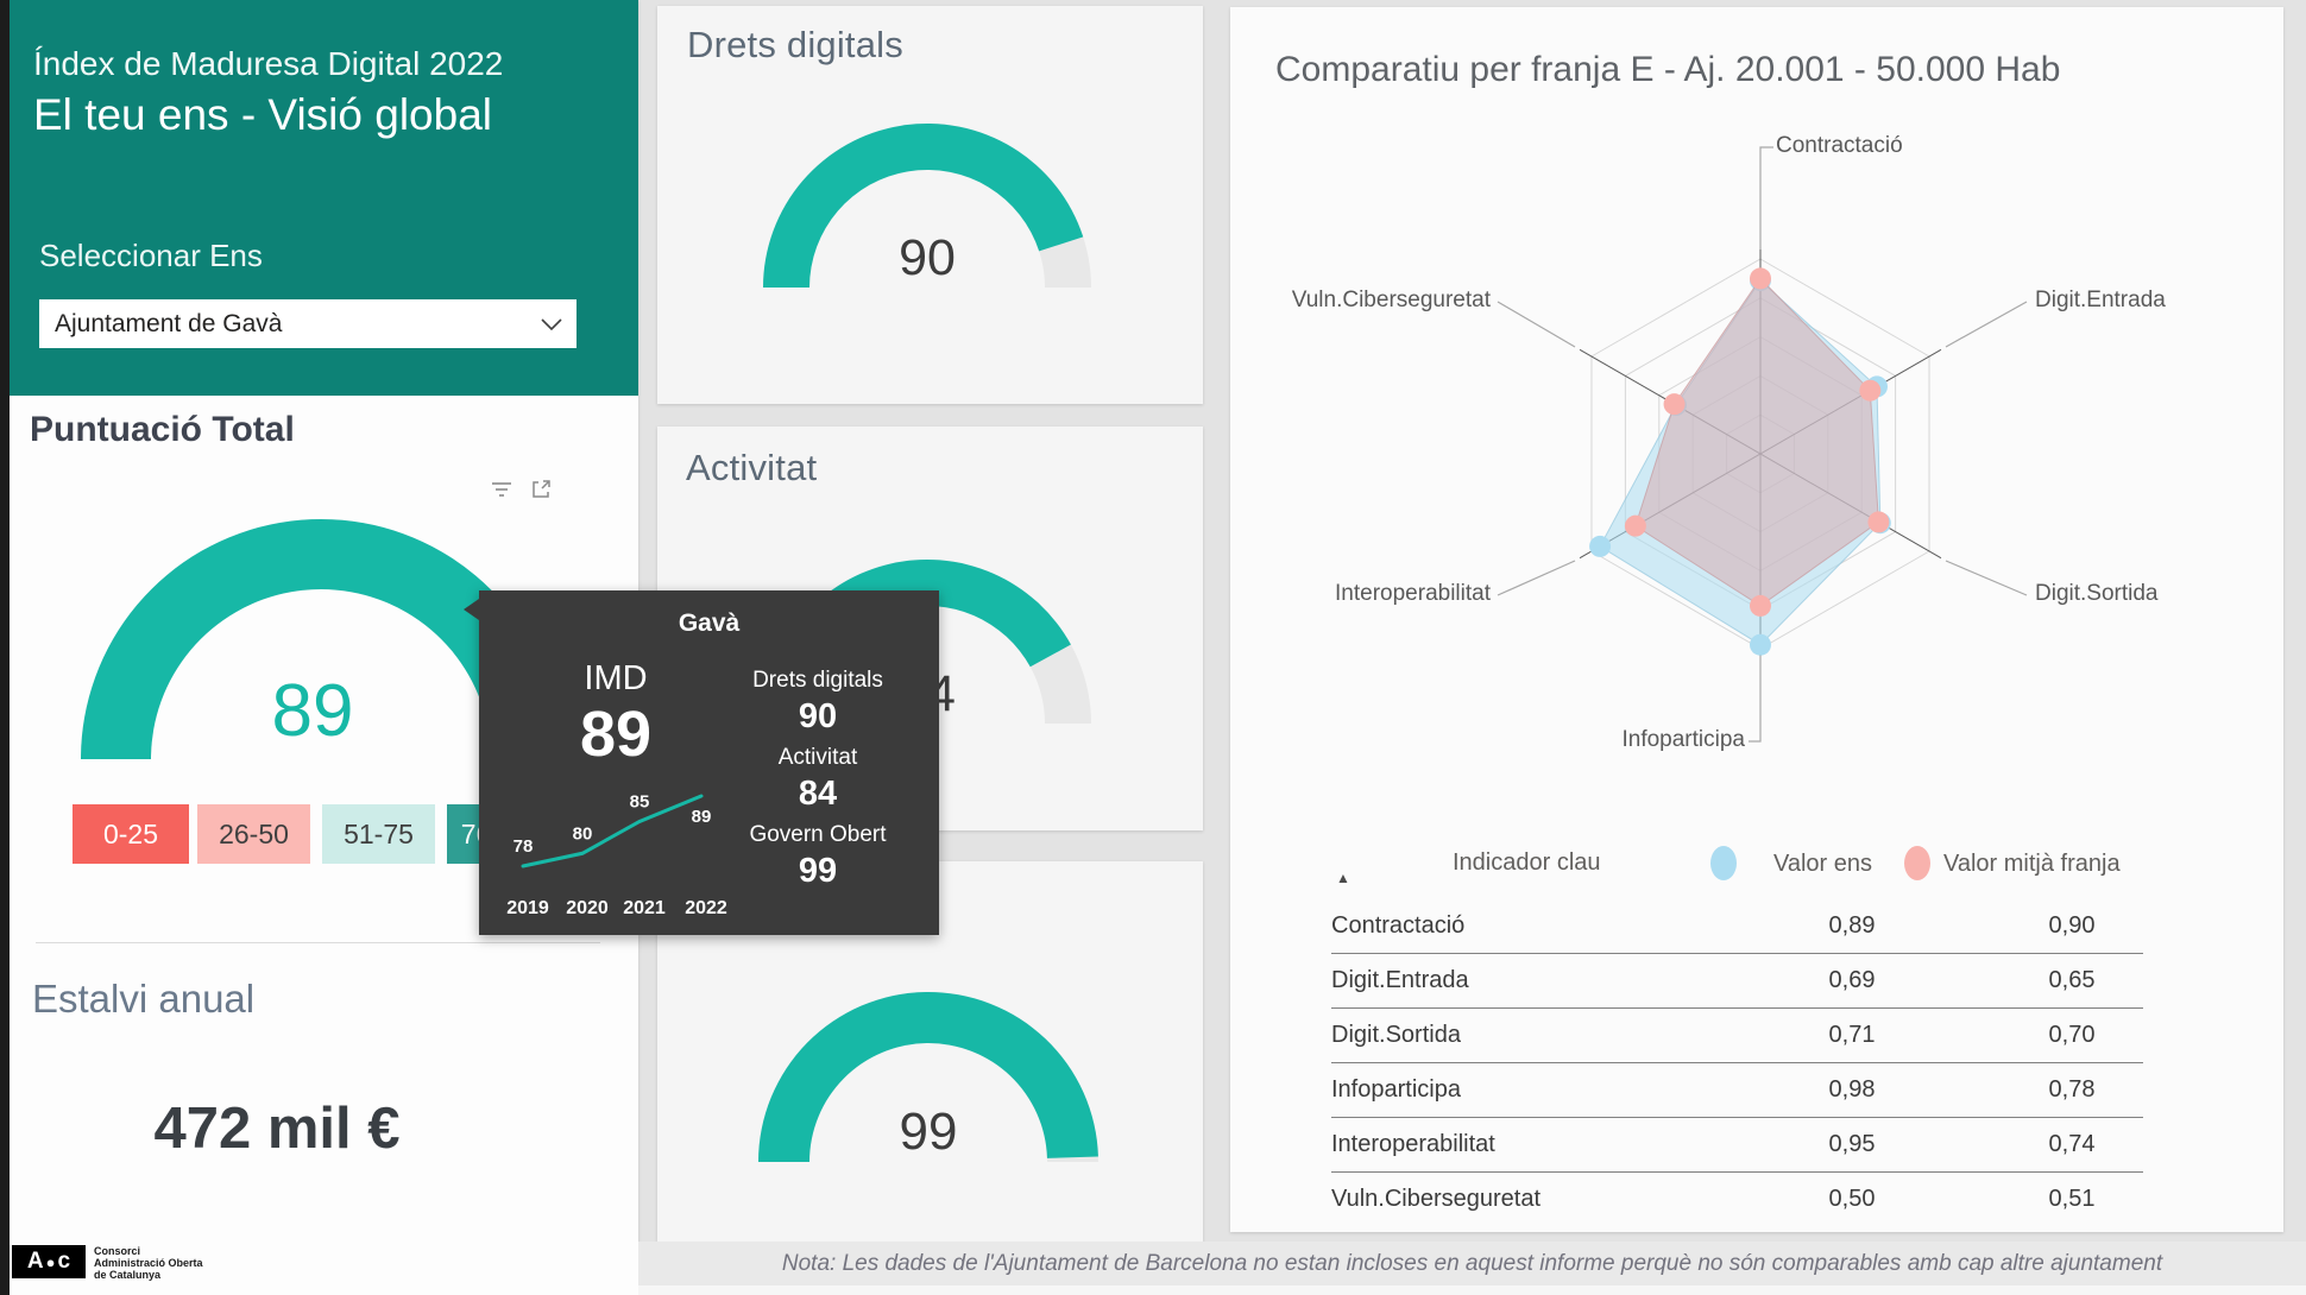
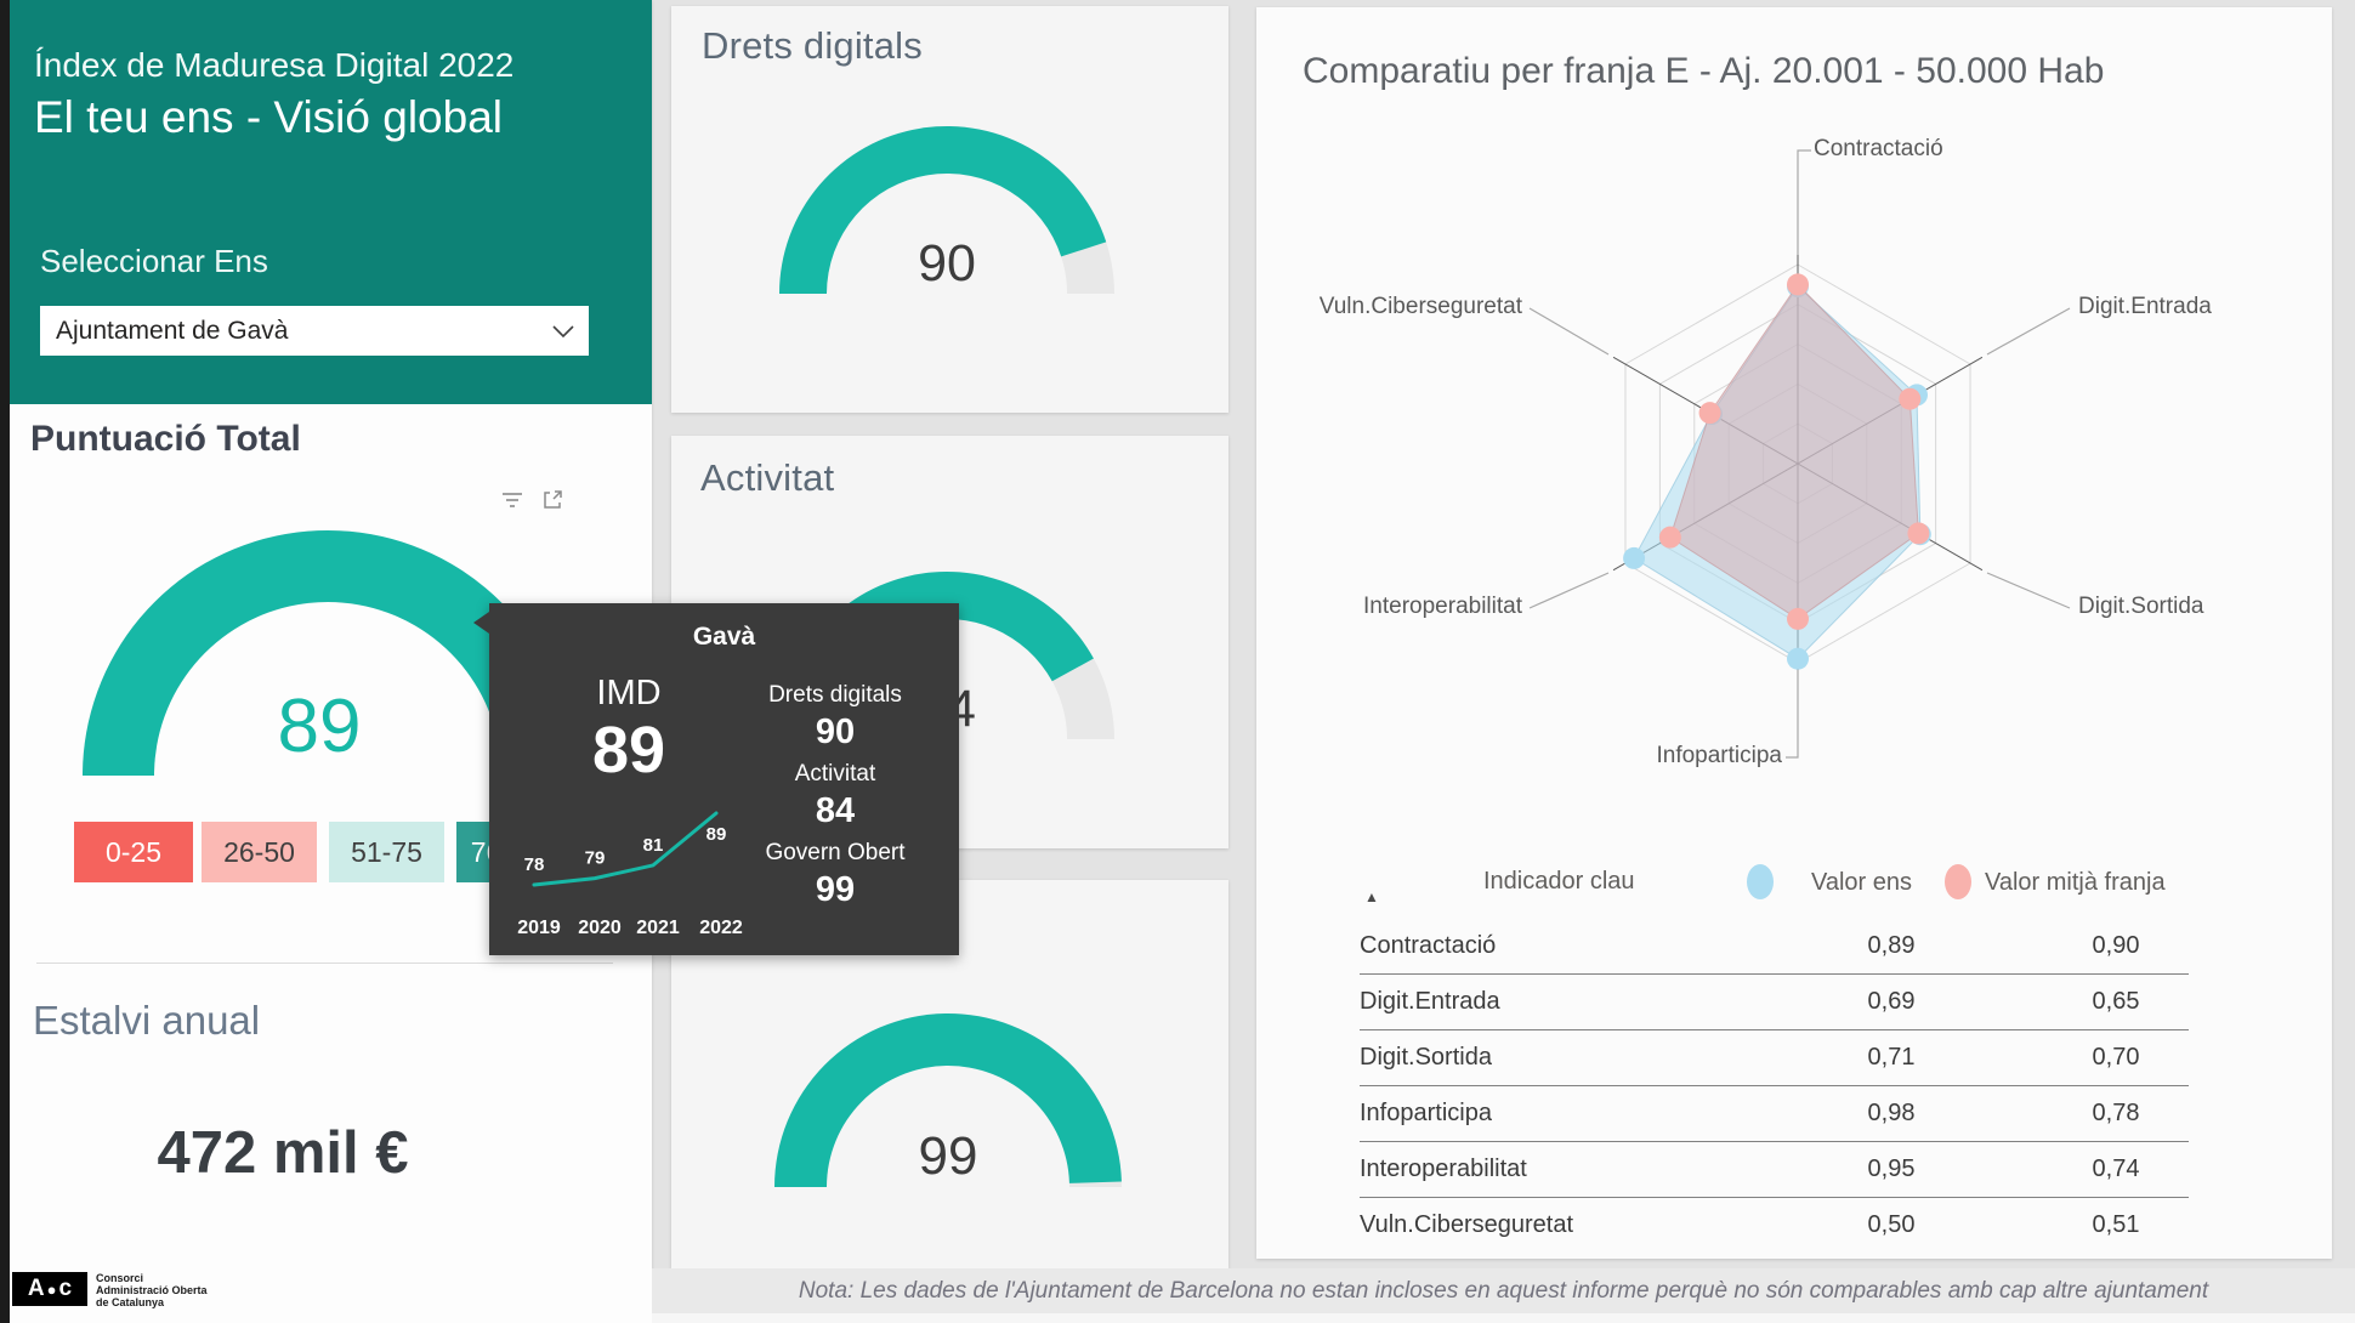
IMD/2020: 80 -> 79
IMD/2021: 85 -> 81
